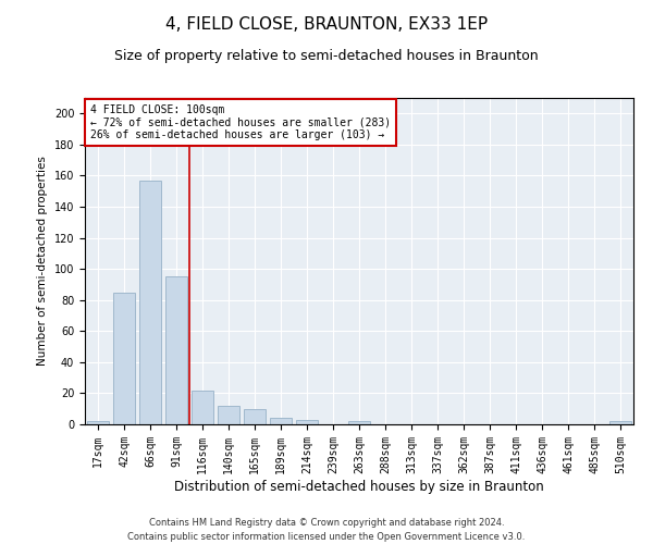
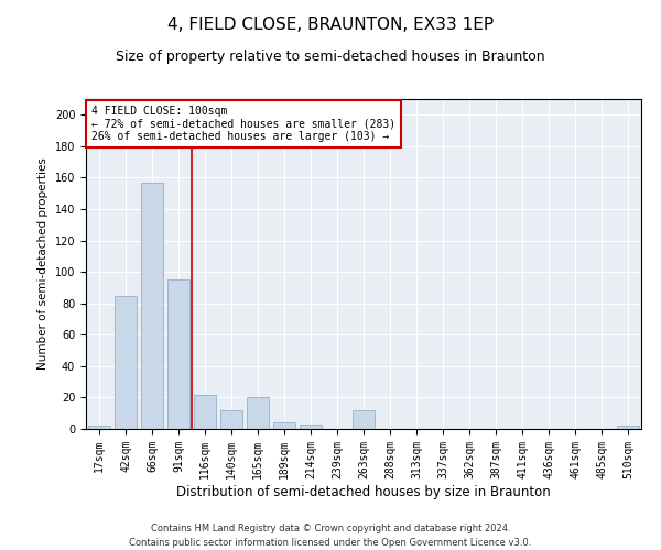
165sqm: 10 -> 20
263sqm: 2 -> 12
